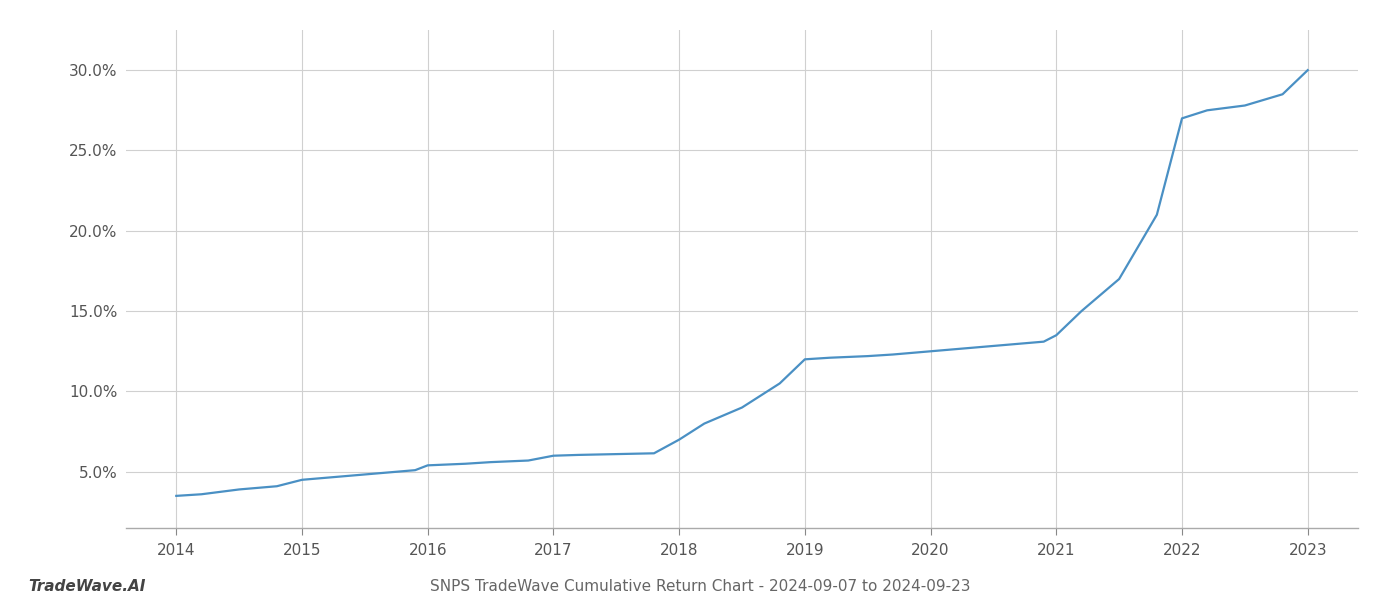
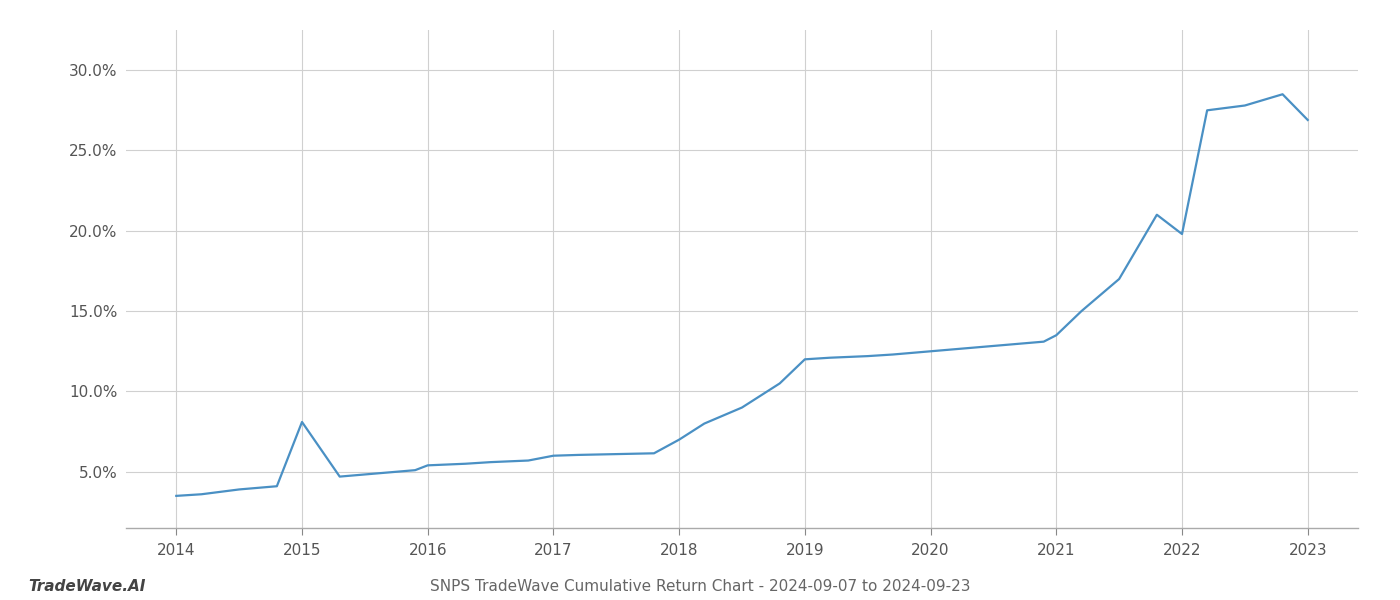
2015: 4.5% -> 8.1%
2022: 27.0% -> 19.8%
2023: 30.0% -> 26.9%
